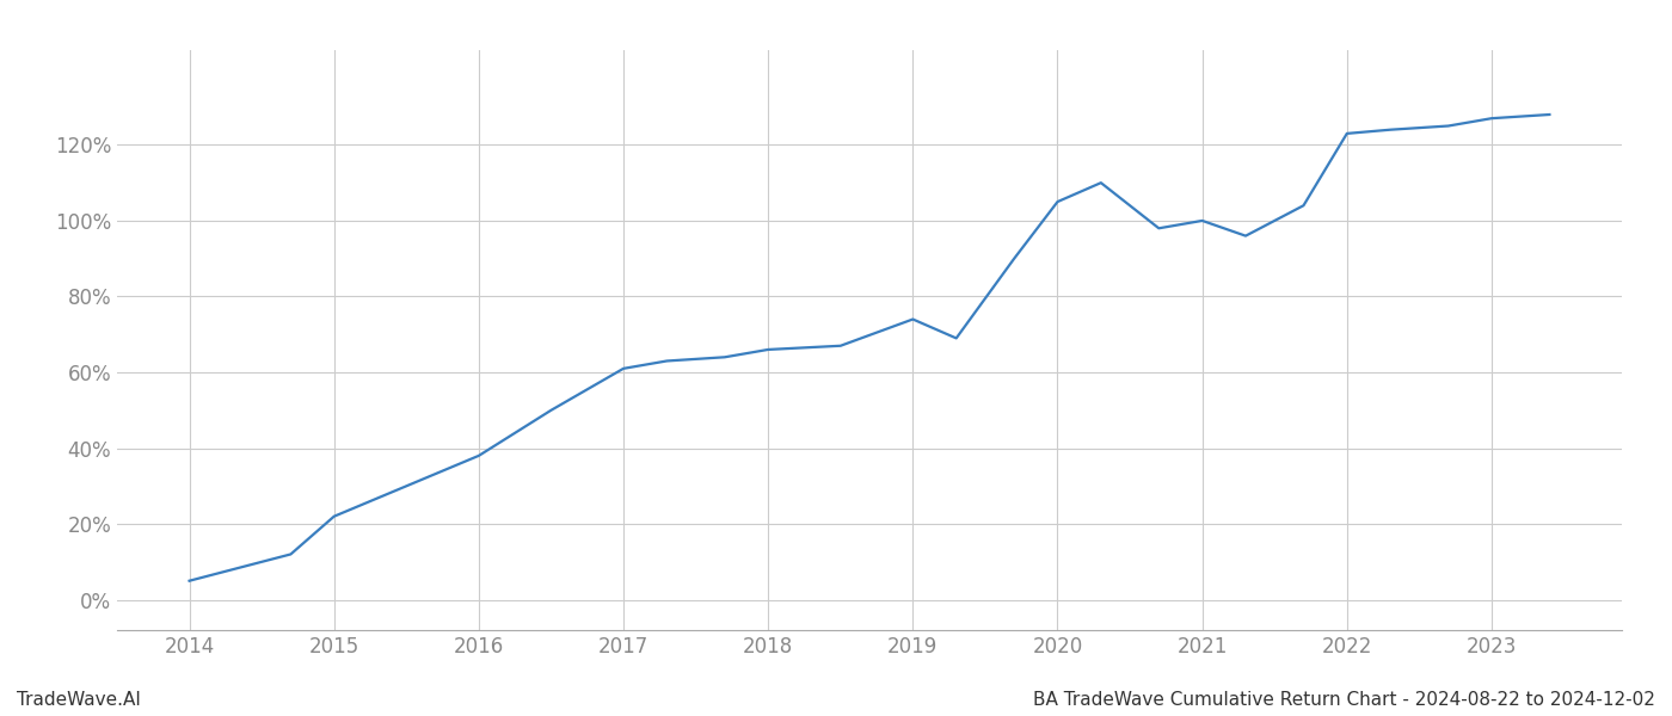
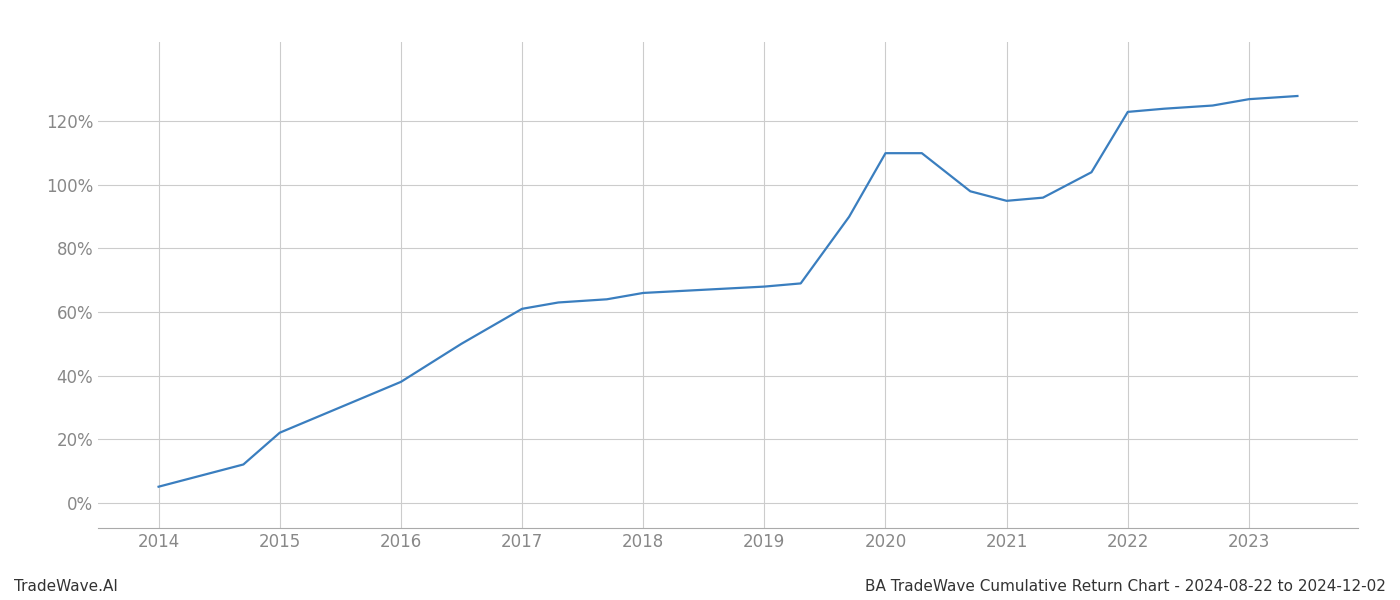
2019: 74% -> 68%
2020: 105% -> 110%
2021: 100% -> 95%
